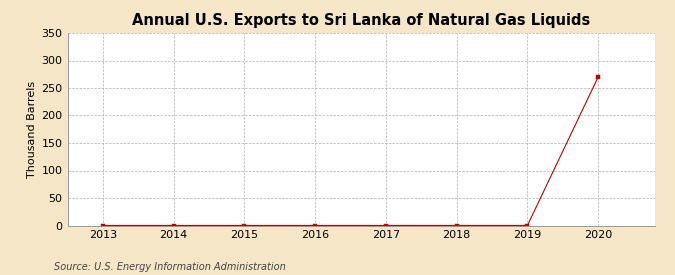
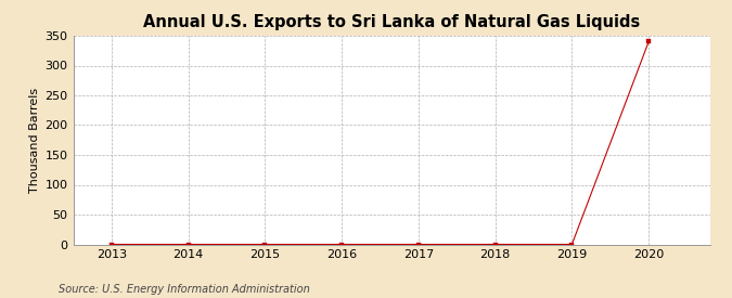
2020: 270 -> 340
